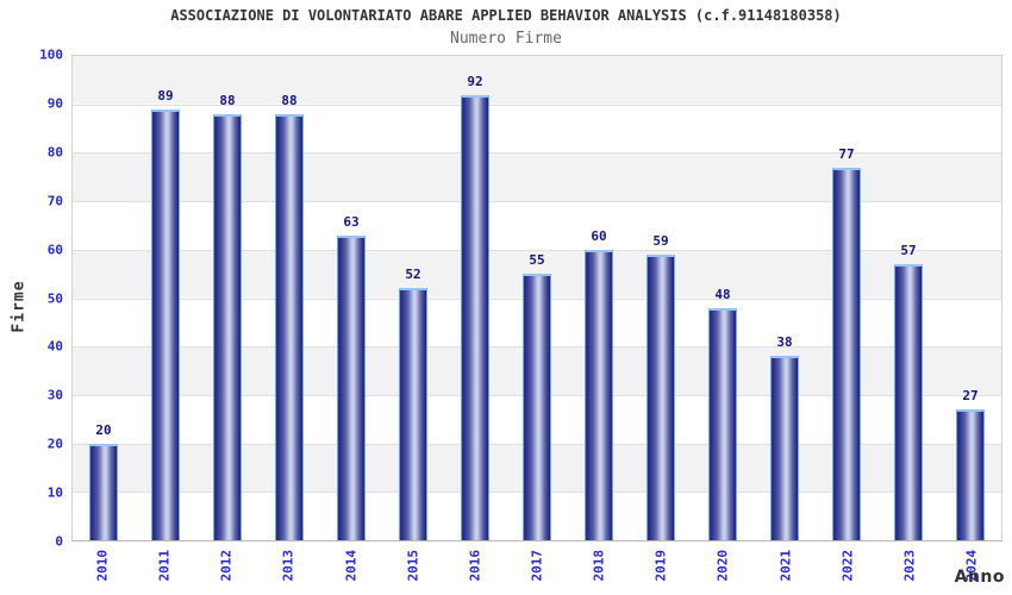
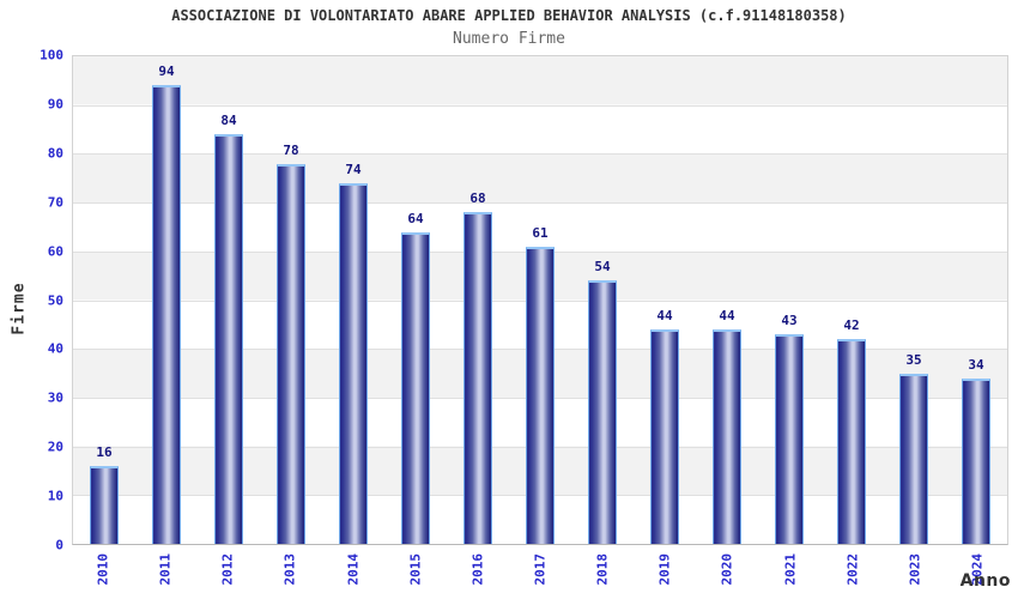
2010: 20 -> 16
2011: 89 -> 94
2012: 88 -> 84
2013: 88 -> 78
2014: 63 -> 74
2015: 52 -> 64
2016: 92 -> 68
2017: 55 -> 61
2018: 60 -> 54
2019: 59 -> 44
2020: 48 -> 44
2021: 38 -> 43
2022: 77 -> 42
2023: 57 -> 35
2024: 27 -> 34
